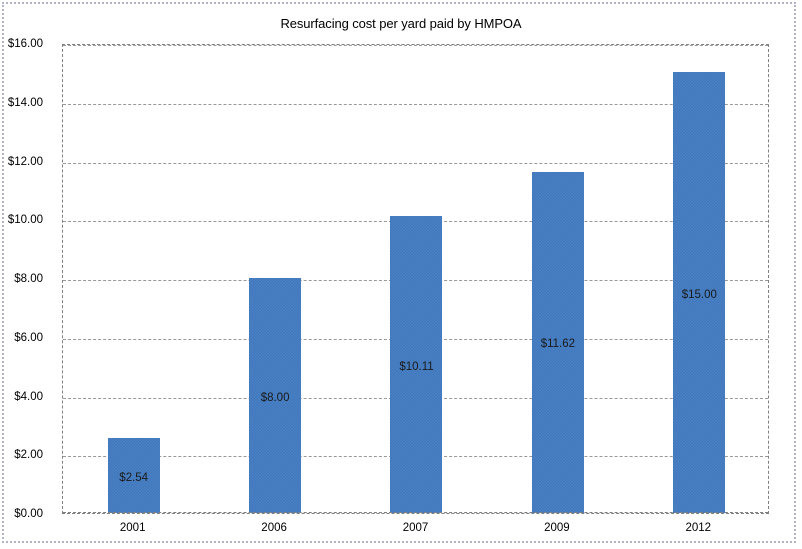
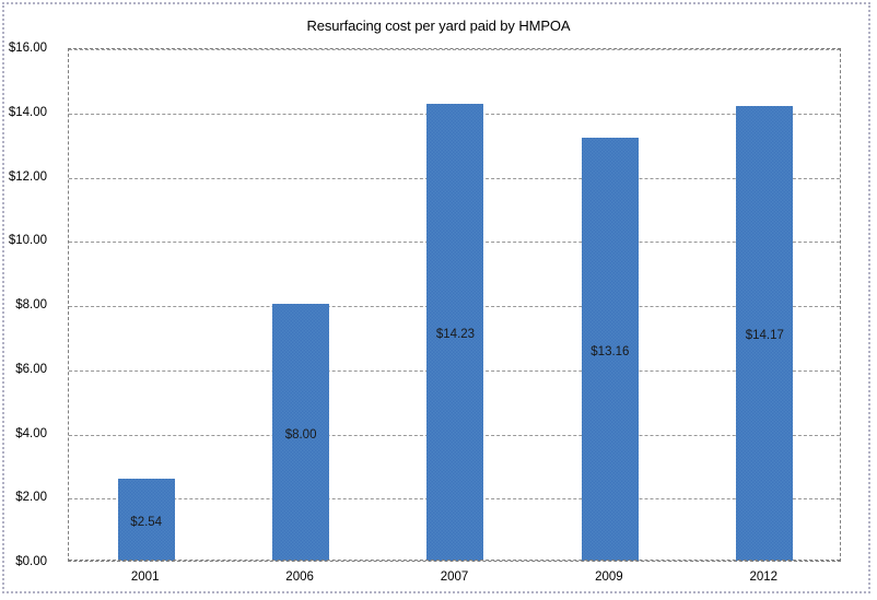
2007: $10.11 -> $14.23
2009: $11.62 -> $13.16
2012: $15.00 -> $14.17
